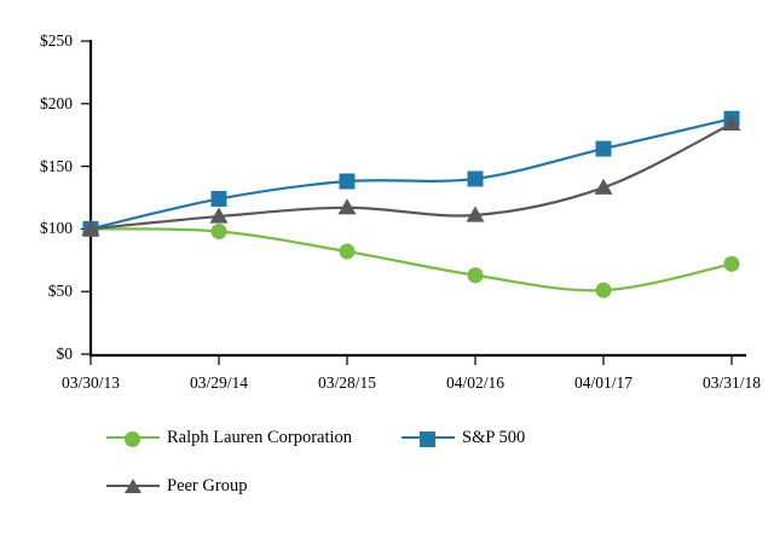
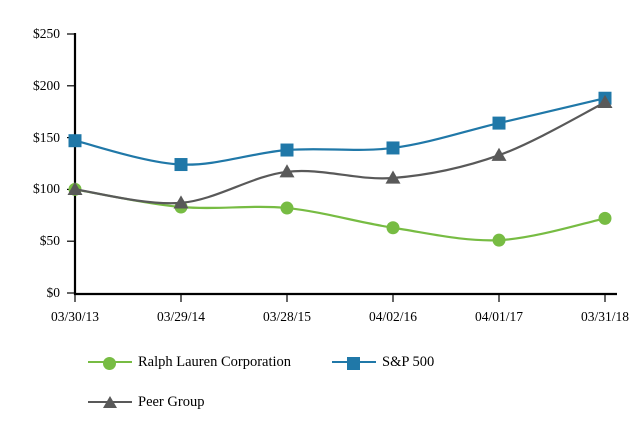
S&P 500/03/30/13: $100 -> $147
Ralph Lauren Corporation/03/29/14: $98 -> $83
Peer Group/03/29/14: $110 -> $87
